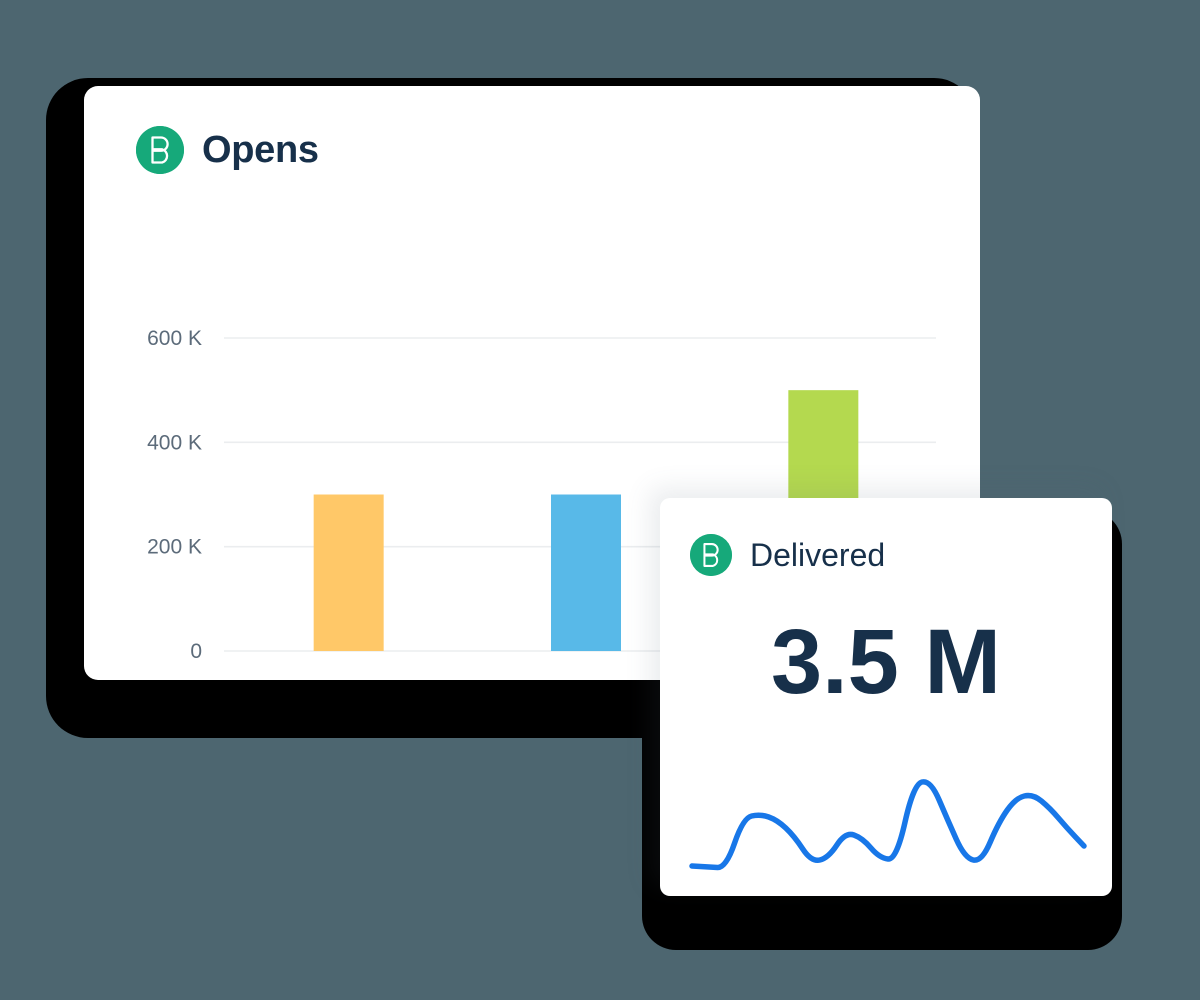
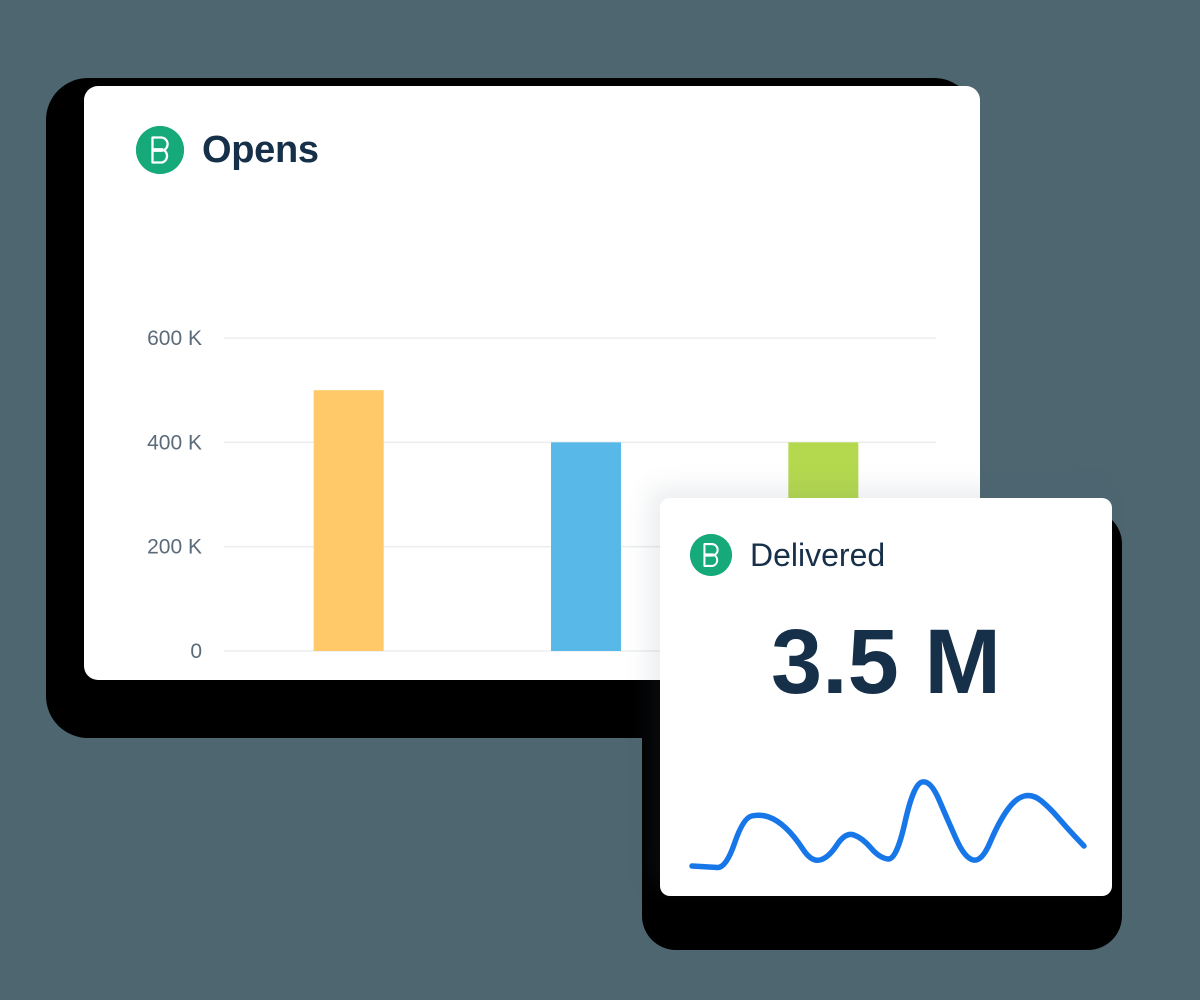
Estimated: 300K -> 500K
Total: 300K -> 400K
Unique: 500K -> 400K
